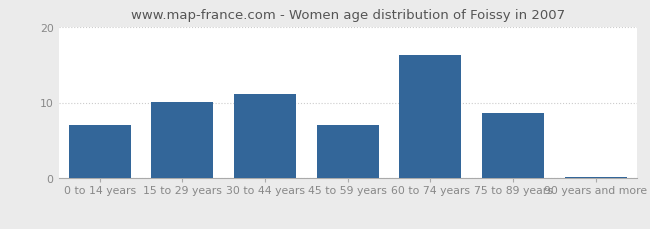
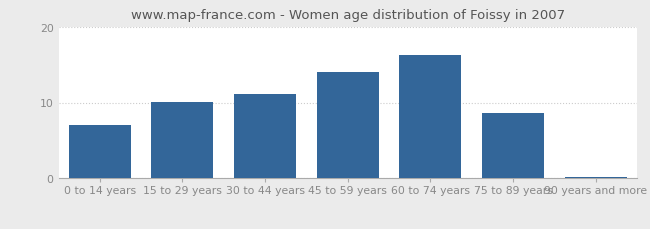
45 to 59 years: 7.0 -> 14.0
